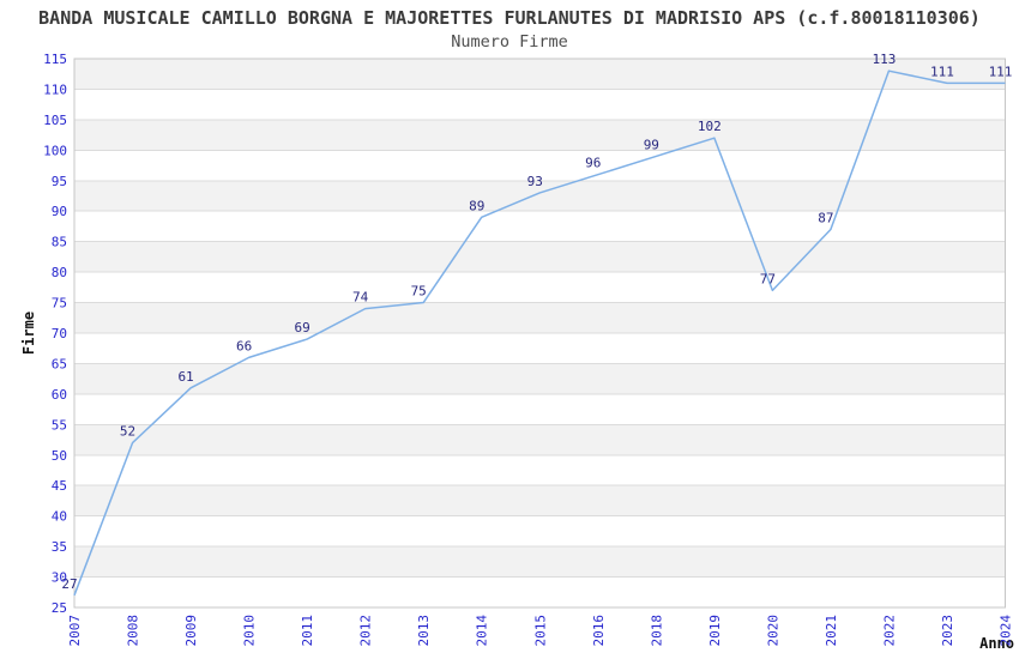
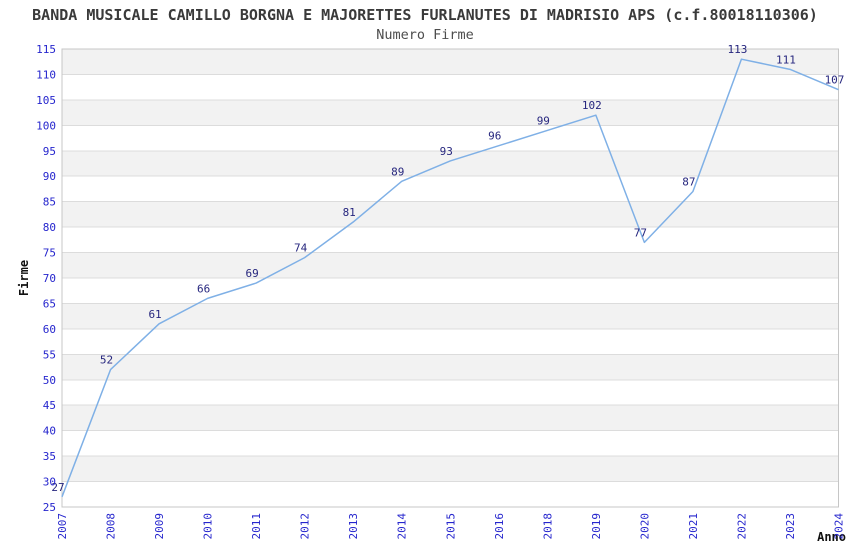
2013: 75 -> 81
2024: 111 -> 107
